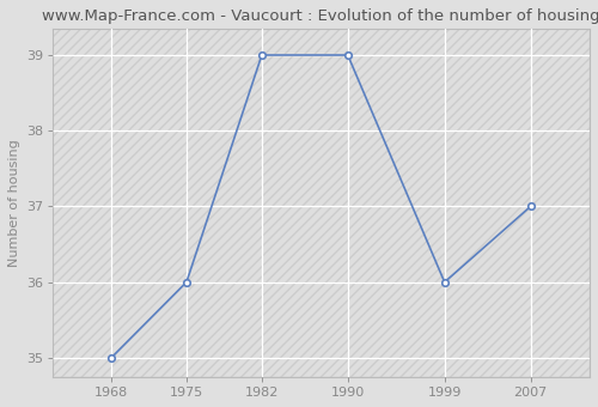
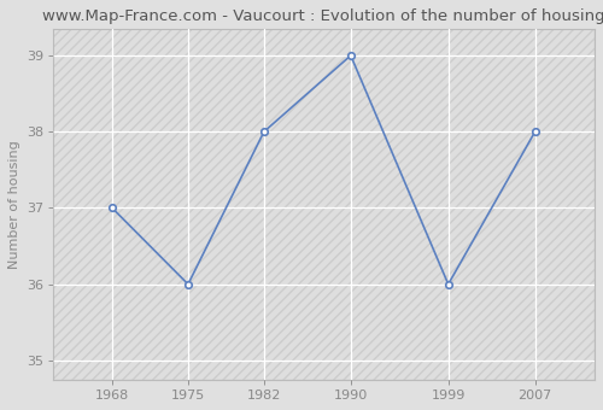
1968: 35 -> 37
1982: 39 -> 38
2007: 37 -> 38
